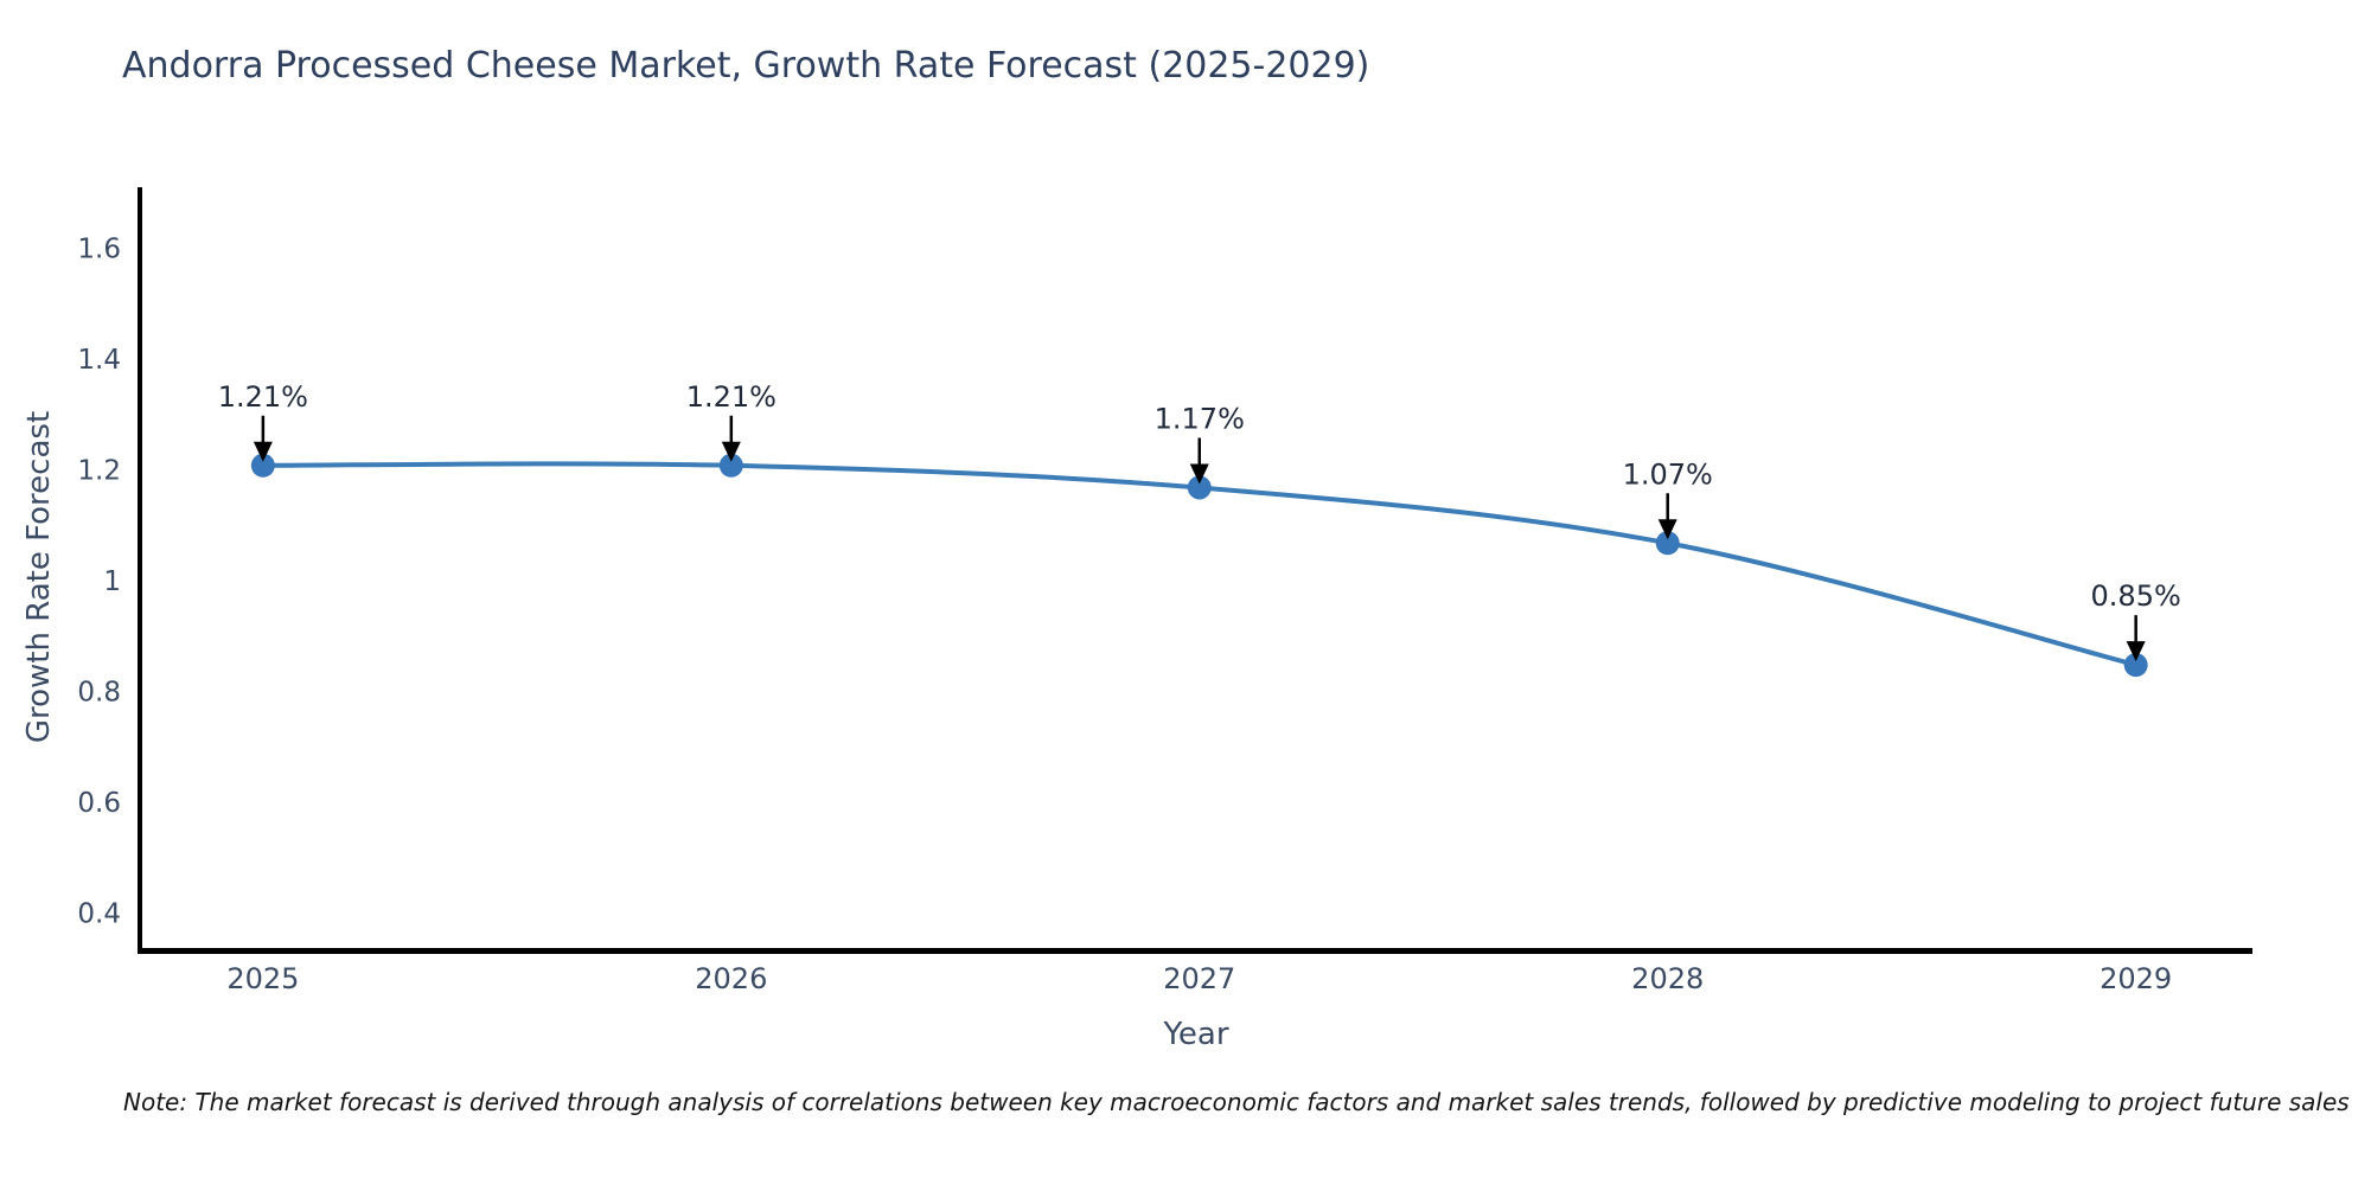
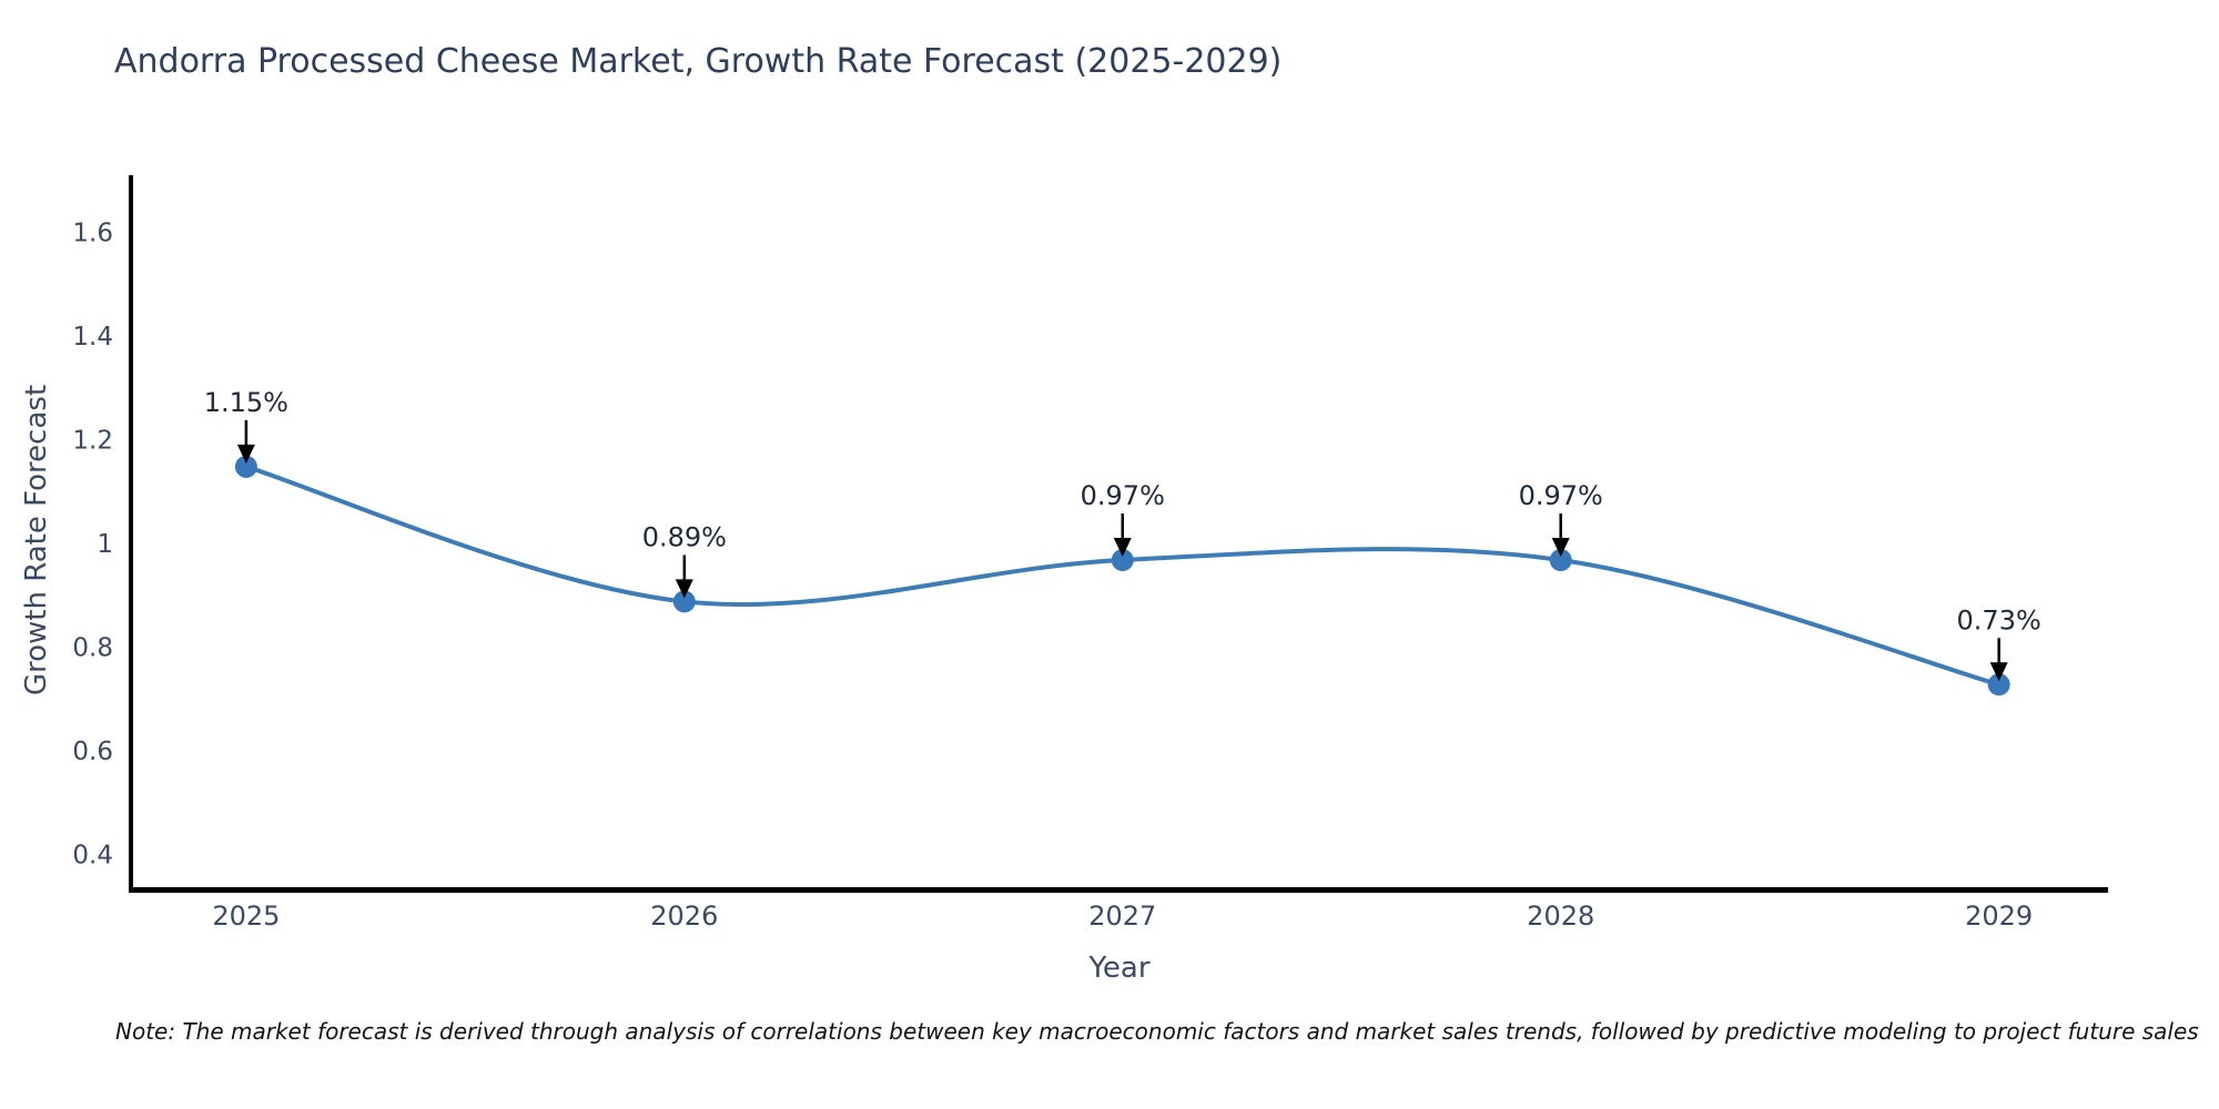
2025: 1.21% -> 1.15%
2026: 1.21% -> 0.89%
2027: 1.17% -> 0.97%
2028: 1.07% -> 0.97%
2029: 0.85% -> 0.73%
